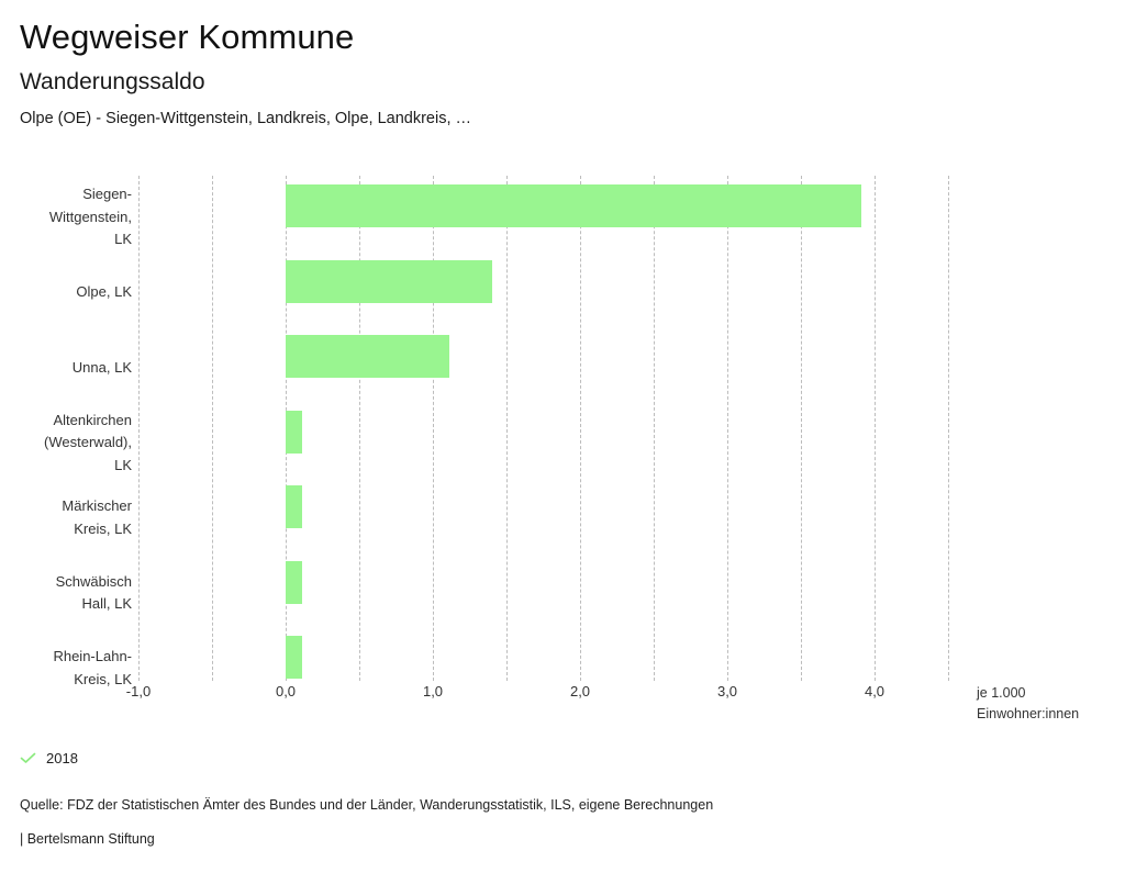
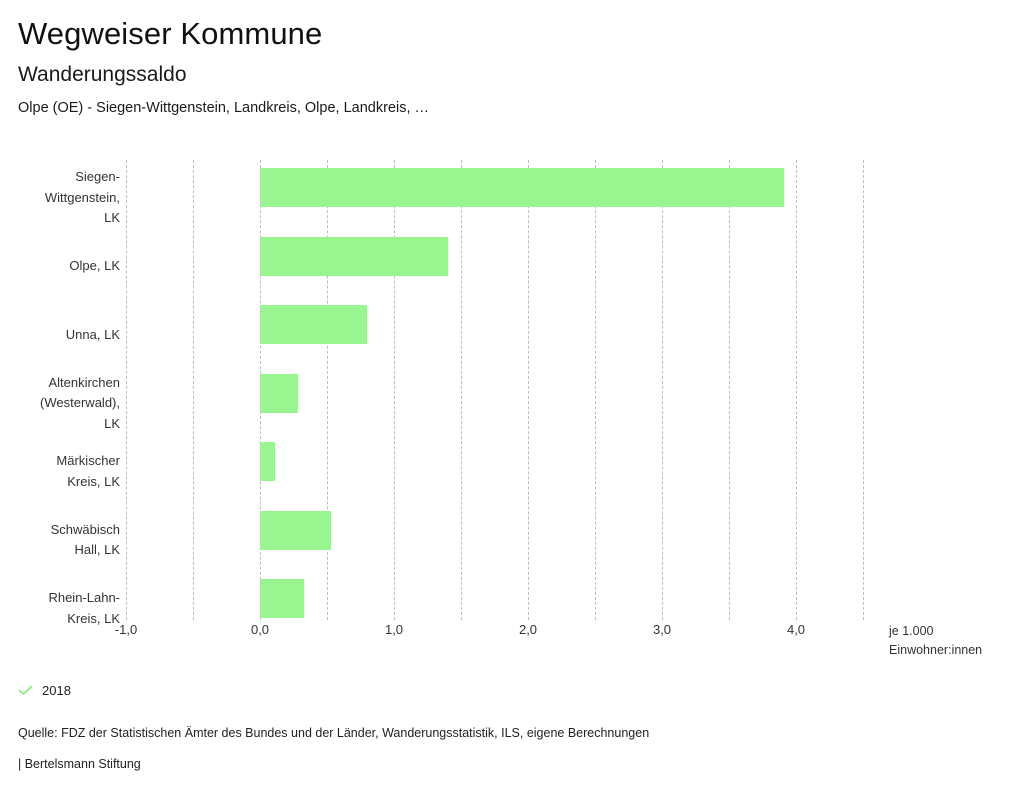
Unna, LK: 1,11 -> 0,80
Altenkirchen (Westerwald), LK: 0,11 -> 0,28
Schwäbisch Hall, LK: 0,11 -> 0,53
Rhein-Lahn-Kreis, LK: 0,11 -> 0,33
